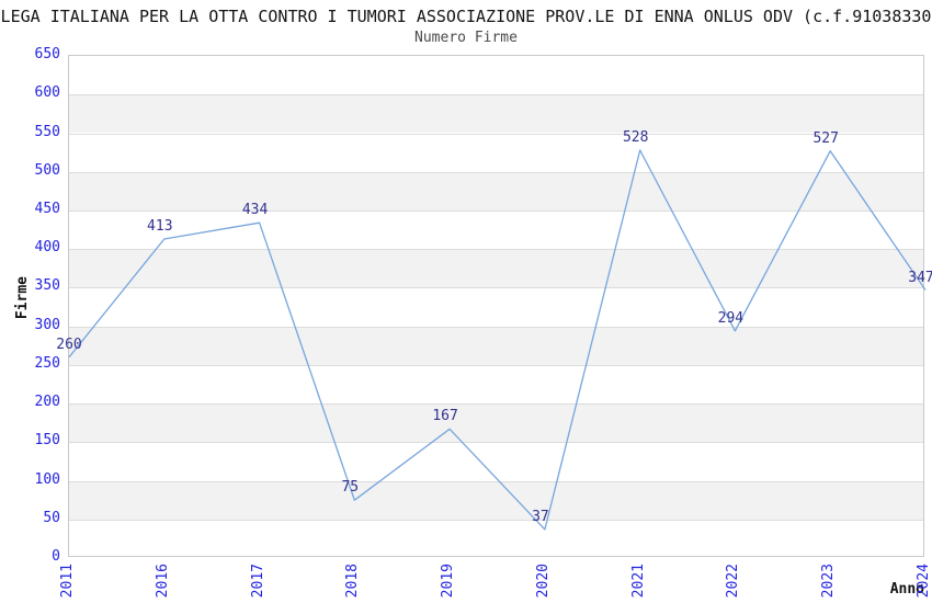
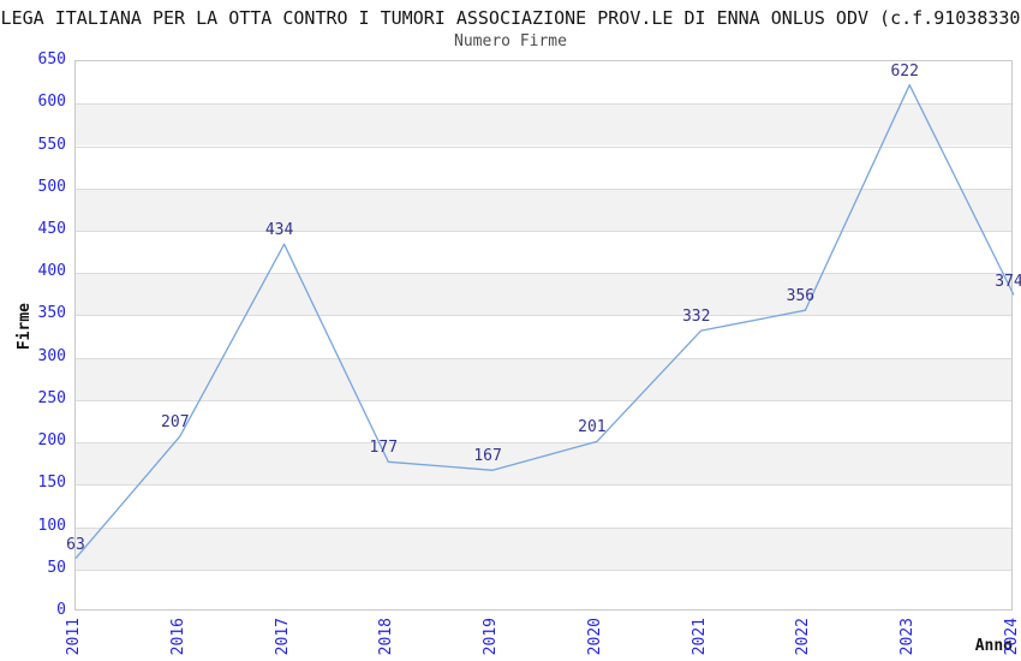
2011: 260 -> 63
2016: 413 -> 207
2018: 75 -> 177
2020: 37 -> 201
2021: 528 -> 332
2022: 294 -> 356
2023: 527 -> 622
2024: 347 -> 374
